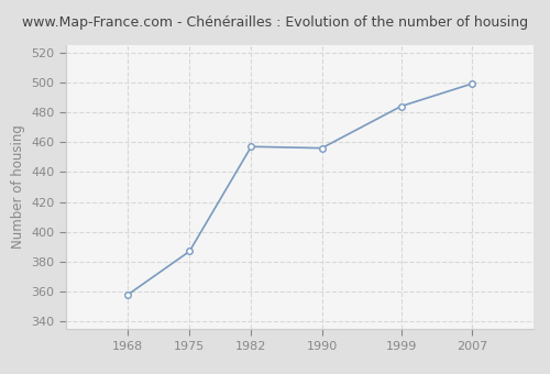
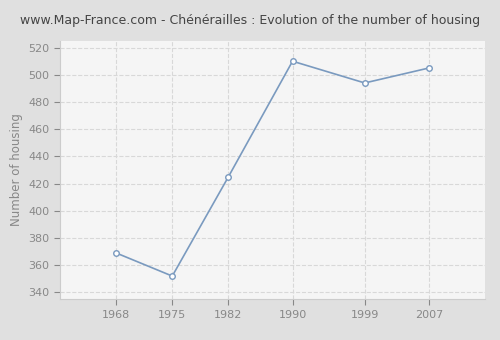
1968: 358 -> 369
1975: 387 -> 352
1982: 457 -> 425
1990: 456 -> 510
1999: 484 -> 494
2007: 499 -> 505
